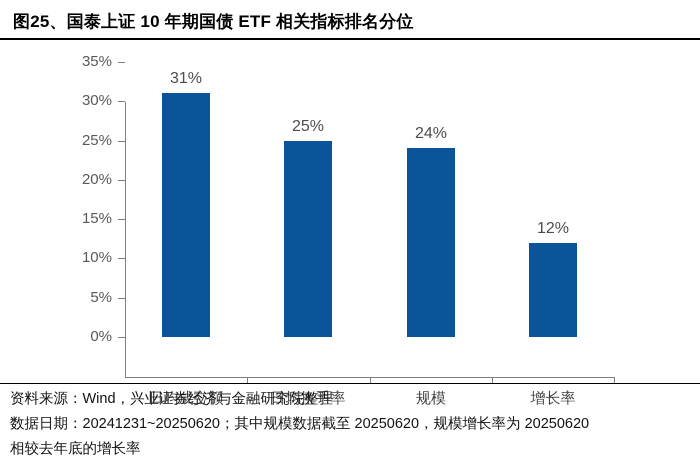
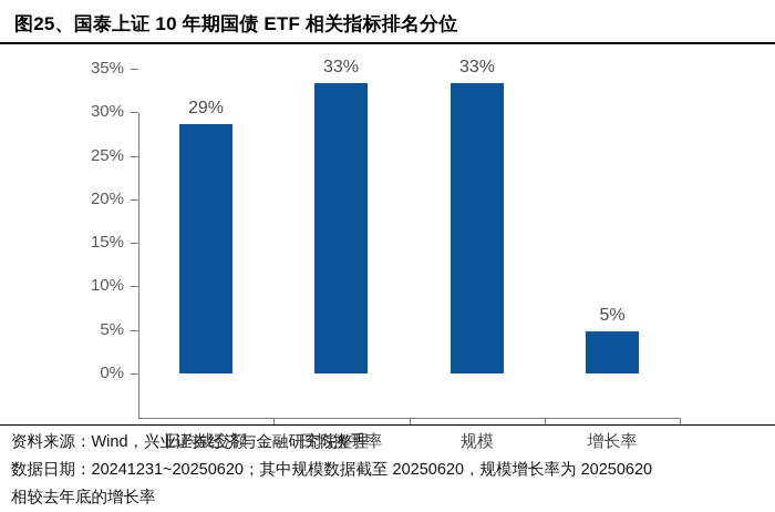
日均成交额: 31% -> 29%
日均换手率: 25% -> 33%
规模: 24% -> 33%
增长率: 12% -> 5%
